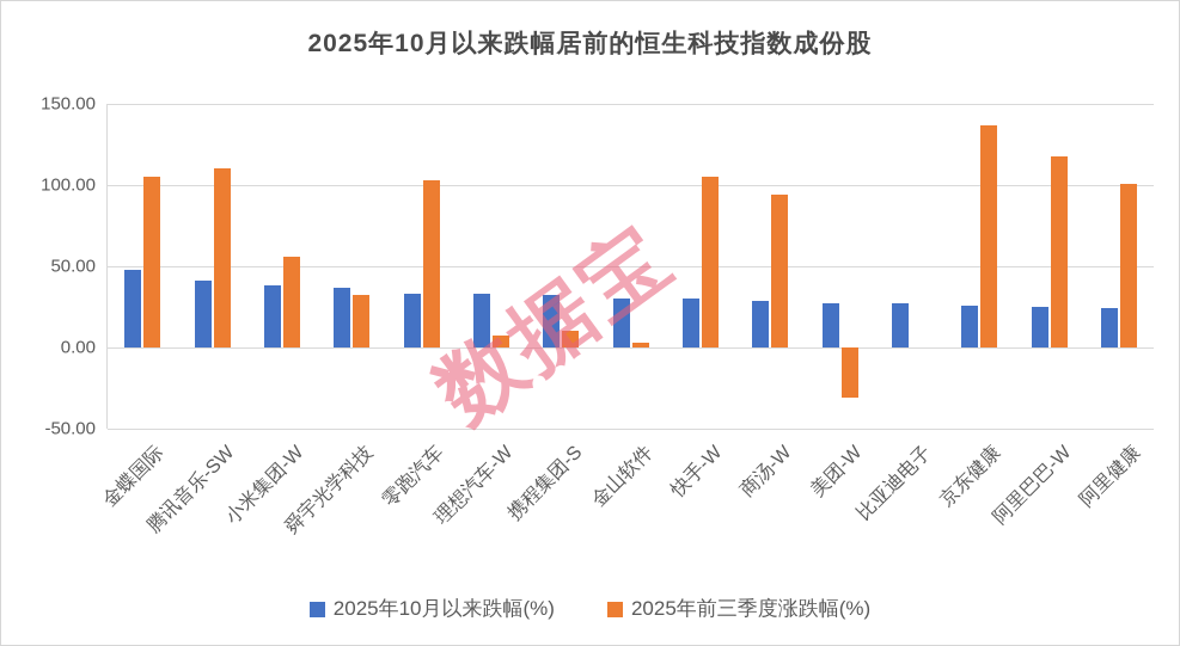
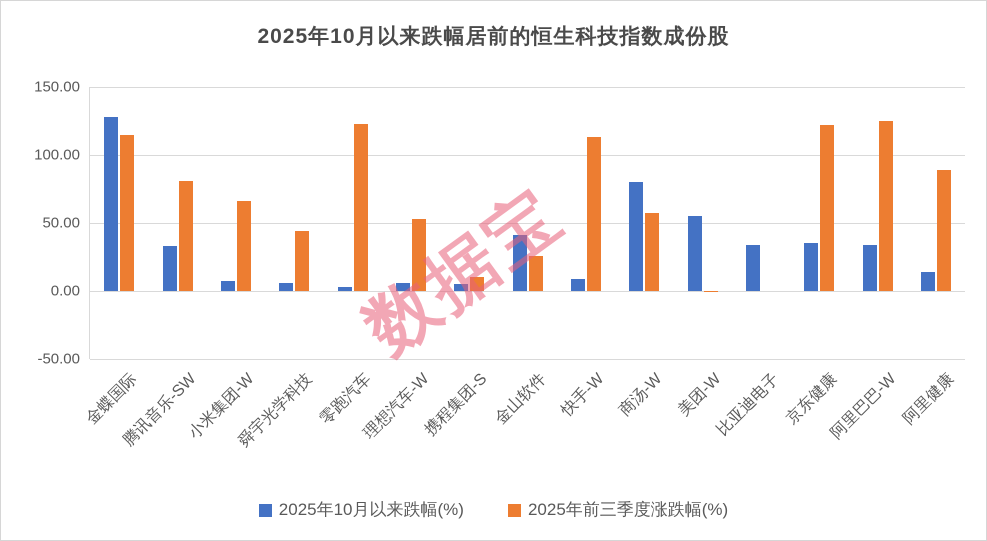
2025年10月以来跌幅(%)/金蝶国际: 48 -> 128
2025年前三季度涨跌幅(%)/金蝶国际: 105 -> 115
2025年10月以来跌幅(%)/腾讯音乐-SW: 41 -> 33
2025年前三季度涨跌幅(%)/腾讯音乐-SW: 110 -> 81
2025年10月以来跌幅(%)/小米集团-W: 38 -> 7
2025年前三季度涨跌幅(%)/小米集团-W: 56 -> 66
2025年10月以来跌幅(%)/舜宇光学科技: 37 -> 6
2025年前三季度涨跌幅(%)/舜宇光学科技: 32 -> 44
2025年10月以来跌幅(%)/零跑汽车: 33 -> 3
2025年前三季度涨跌幅(%)/零跑汽车: 103 -> 123
2025年10月以来跌幅(%)/理想汽车-W: 33 -> 6
2025年前三季度涨跌幅(%)/理想汽车-W: 7 -> 53
2025年10月以来跌幅(%)/携程集团-S: 32 -> 5
2025年10月以来跌幅(%)/金山软件: 30 -> 41
2025年前三季度涨跌幅(%)/金山软件: 3 -> 26
2025年10月以来跌幅(%)/快手-W: 30 -> 9
2025年前三季度涨跌幅(%)/快手-W: 105 -> 113
2025年10月以来跌幅(%)/商汤-W: 29 -> 80
2025年前三季度涨跌幅(%)/商汤-W: 94 -> 57
2025年10月以来跌幅(%)/美团-W: 27 -> 55
2025年前三季度涨跌幅(%)/美团-W: -31 -> -1
2025年10月以来跌幅(%)/比亚迪电子: 27 -> 34
2025年10月以来跌幅(%)/京东健康: 26 -> 35
2025年前三季度涨跌幅(%)/京东健康: 137 -> 122
2025年10月以来跌幅(%)/阿里巴巴-W: 25 -> 34
2025年前三季度涨跌幅(%)/阿里巴巴-W: 118 -> 125
2025年10月以来跌幅(%)/阿里健康: 24 -> 14
2025年前三季度涨跌幅(%)/阿里健康: 101 -> 89
